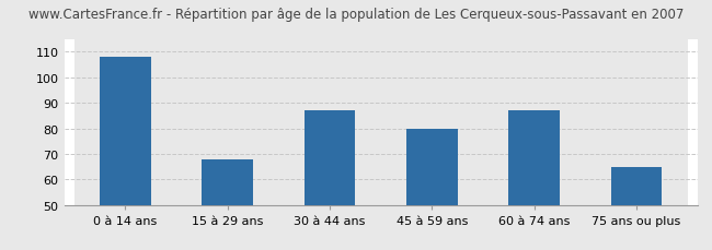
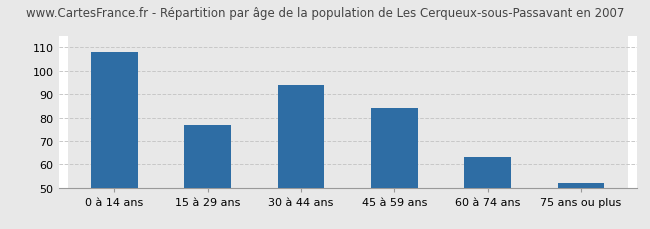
15 à 29 ans: 68 -> 77
30 à 44 ans: 87 -> 94
45 à 59 ans: 80 -> 84
60 à 74 ans: 87 -> 63
75 ans ou plus: 65 -> 52
